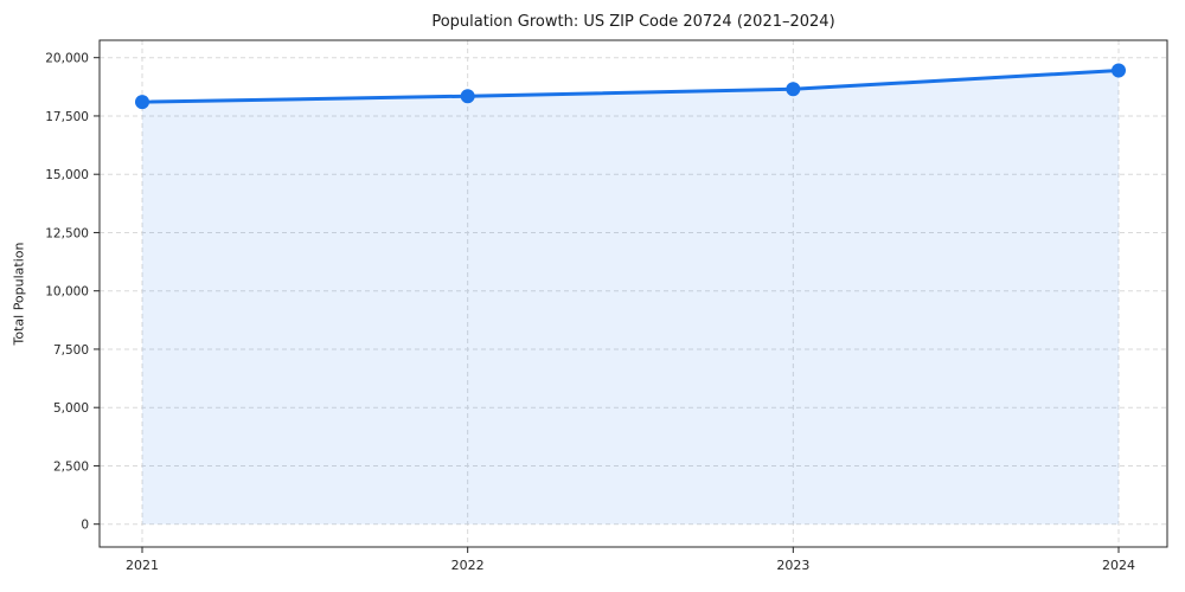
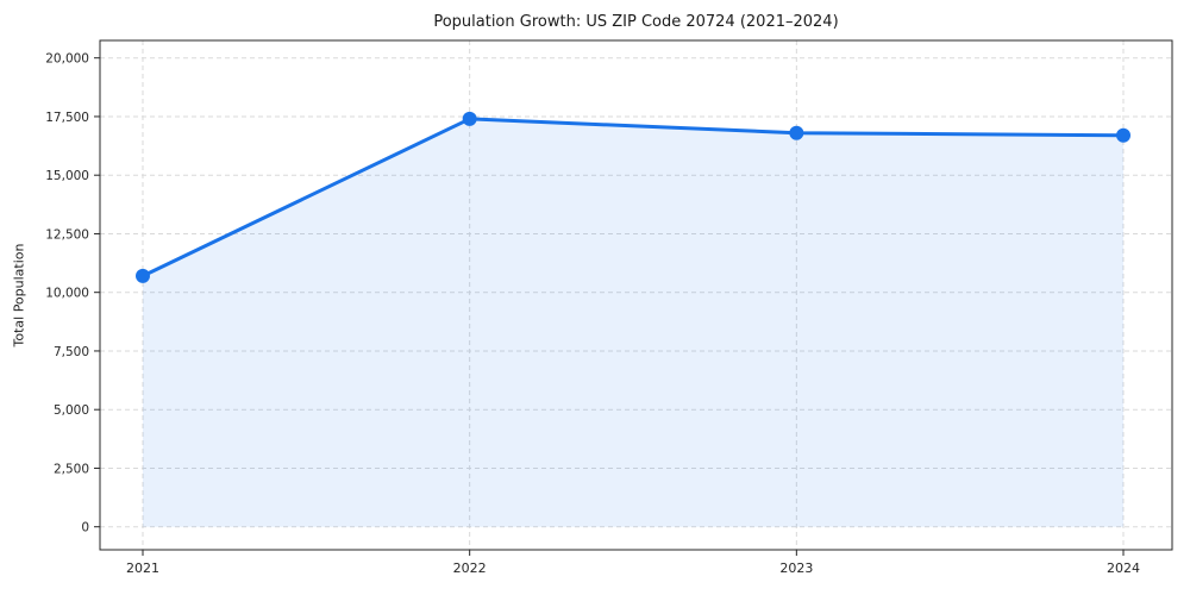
2021: 18100 -> 10700
2022: 18400 -> 17400
2023: 18600 -> 16800
2024: 19400 -> 16700
